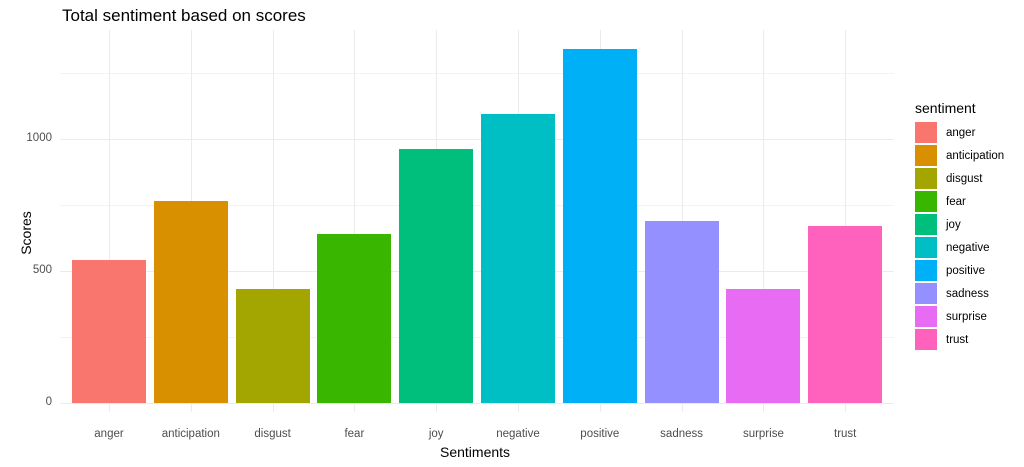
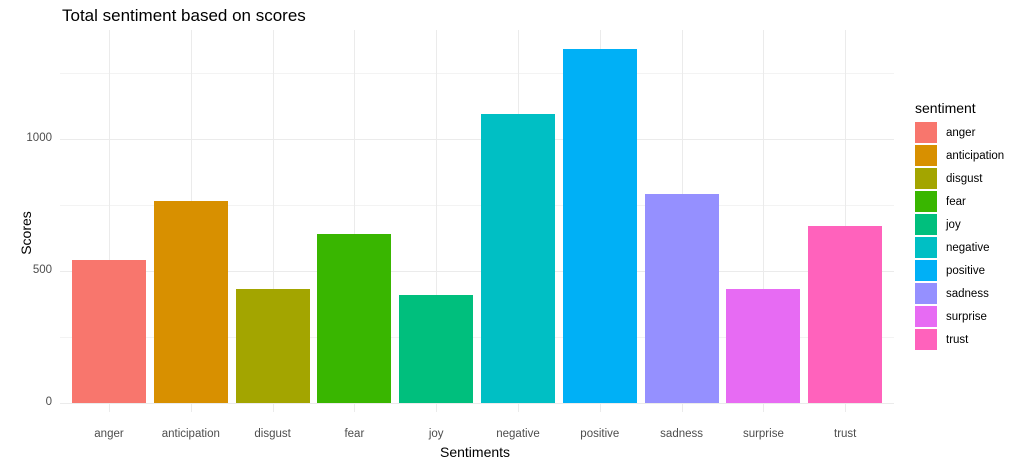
joy: 960 -> 410
sadness: 690 -> 790
